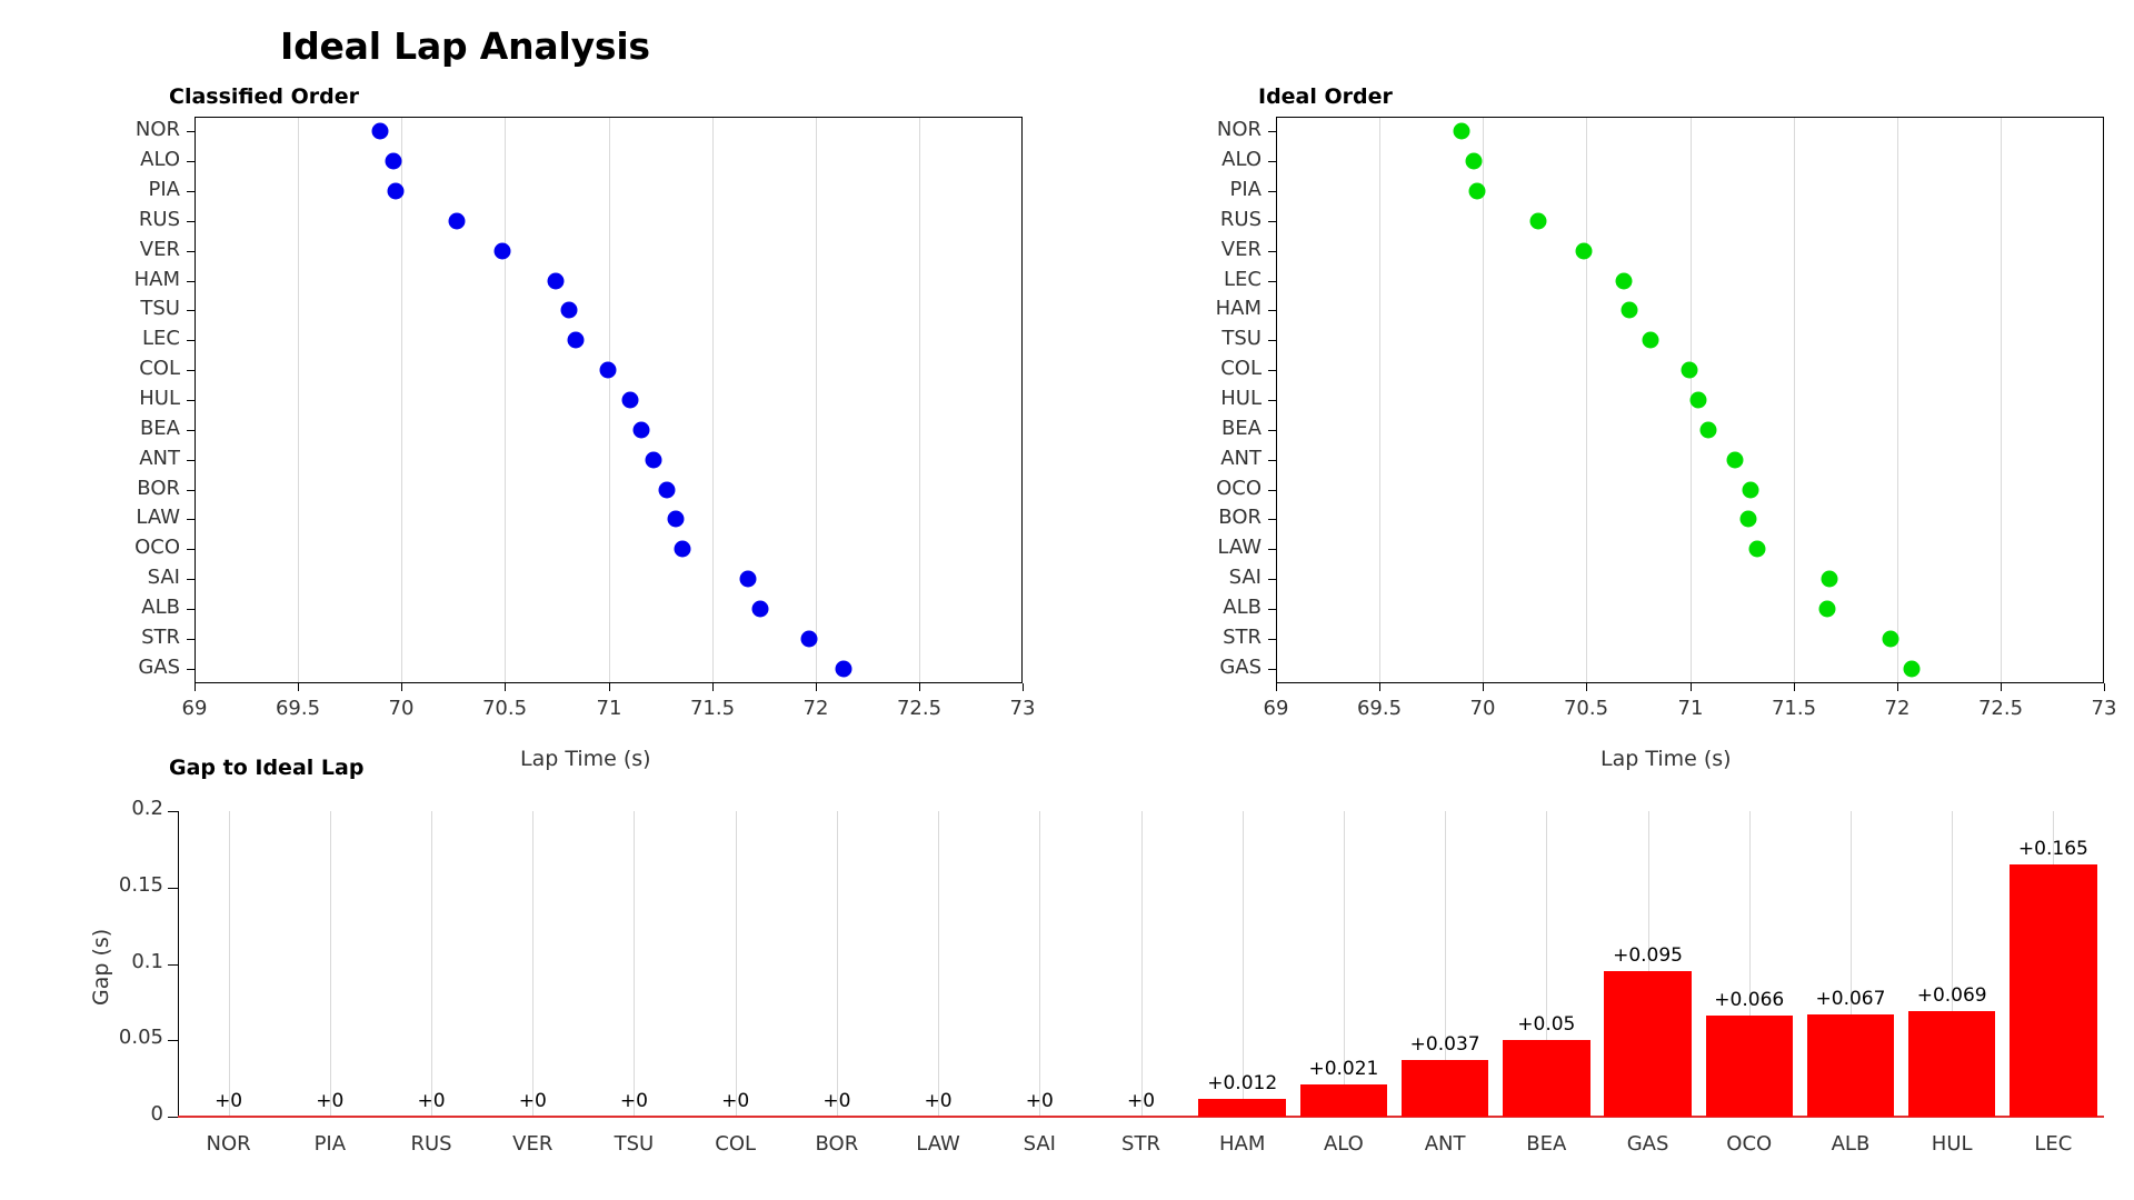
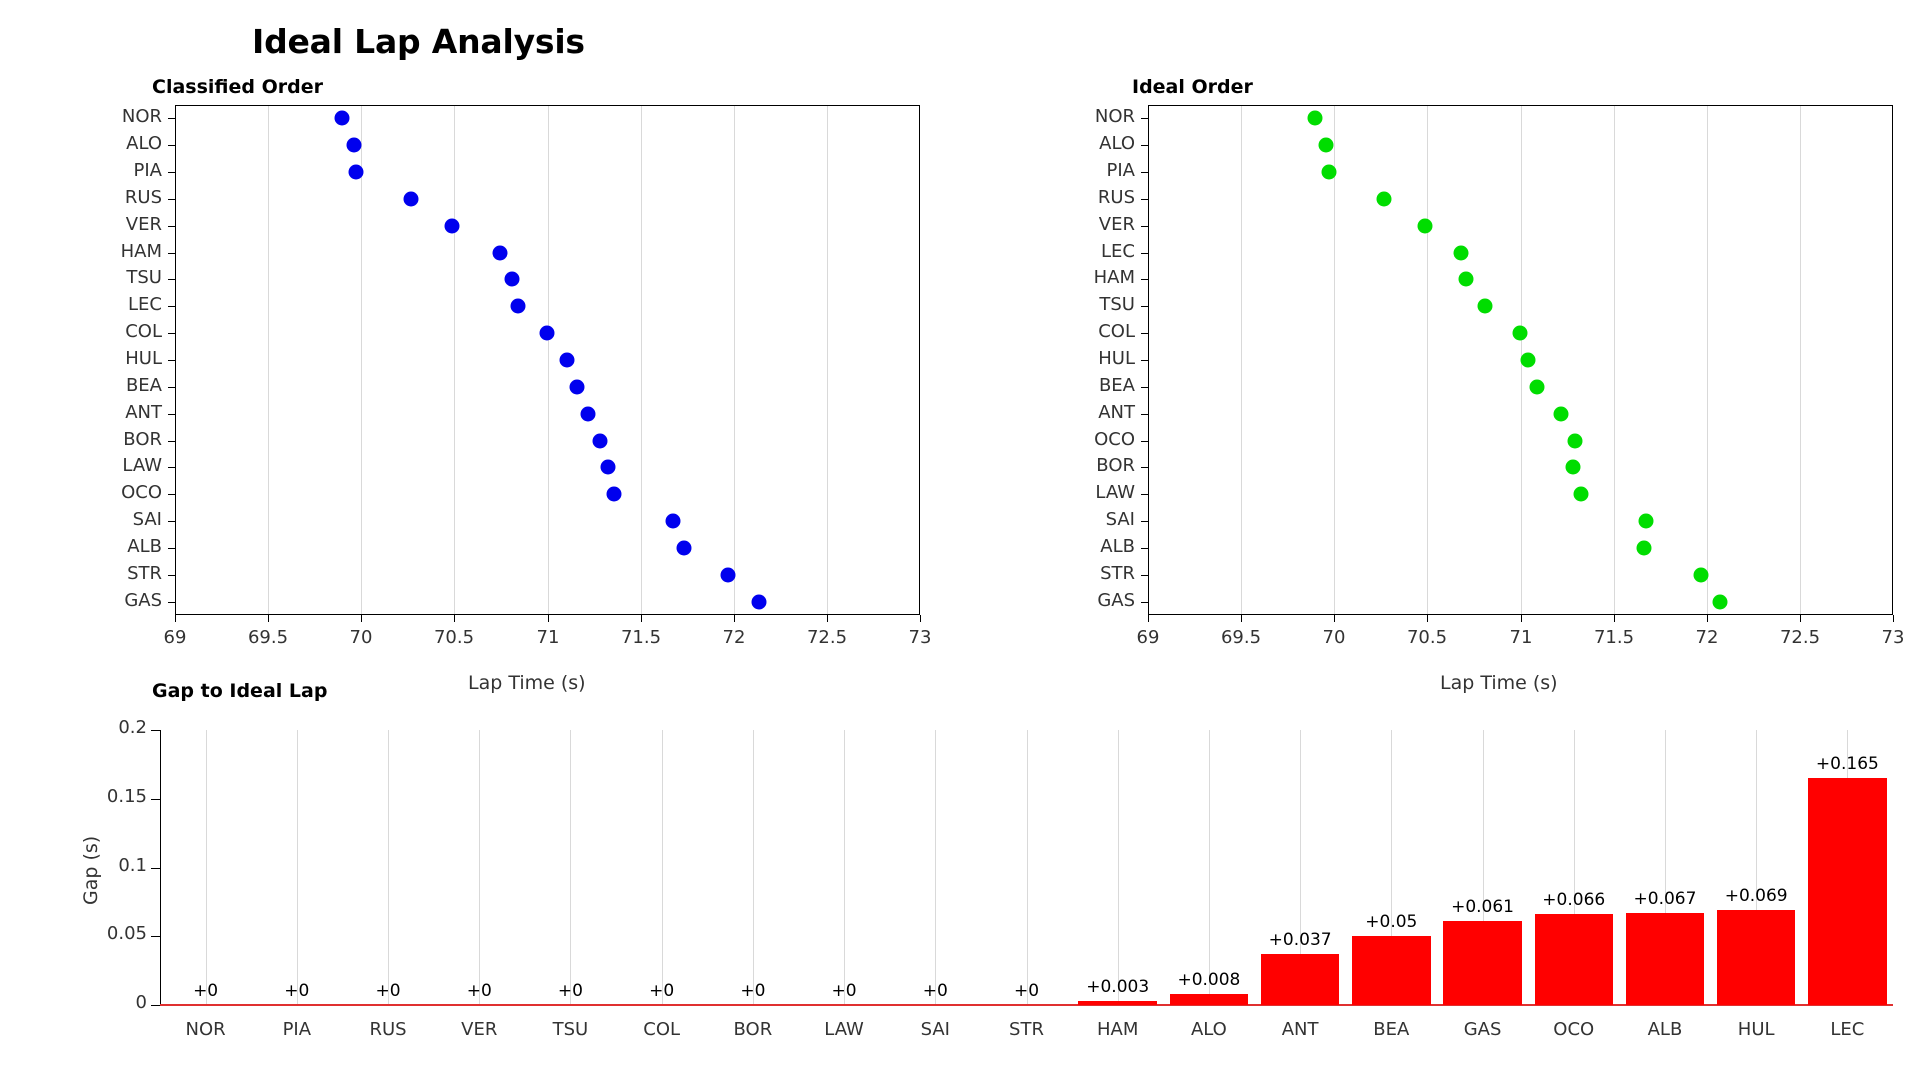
Gap to Ideal Lap/HAM: +0.012 -> +0.003
Gap to Ideal Lap/ALO: +0.021 -> +0.008
Gap to Ideal Lap/GAS: +0.095 -> +0.061
